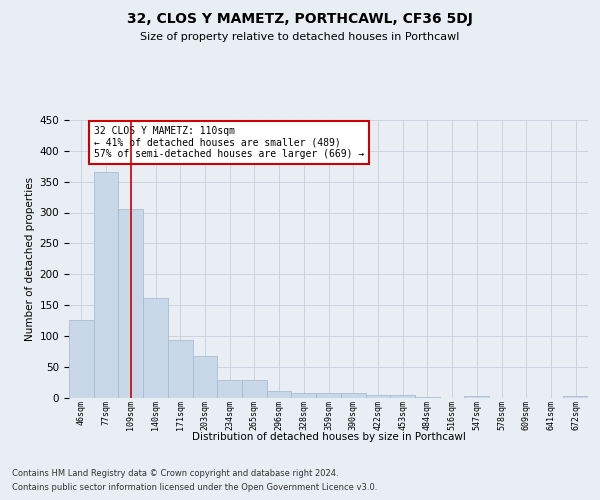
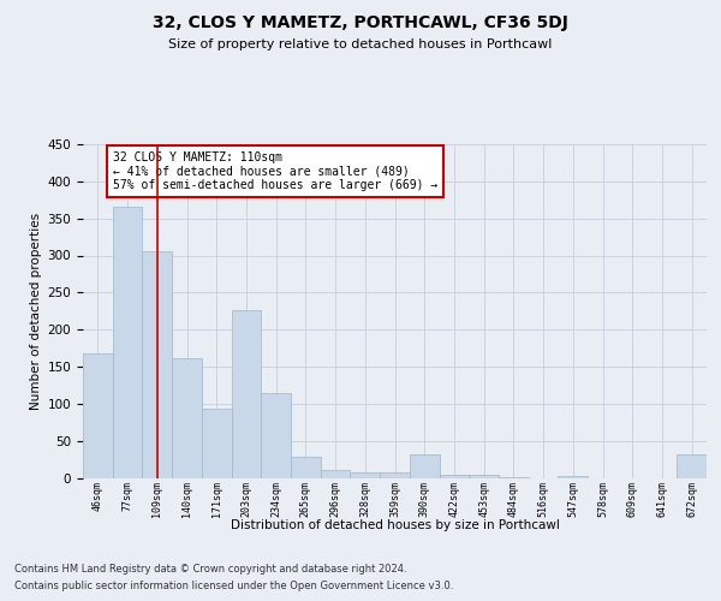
46sqm: 126 -> 168
203sqm: 67 -> 226
234sqm: 28 -> 114
390sqm: 8 -> 32
672sqm: 3 -> 32
